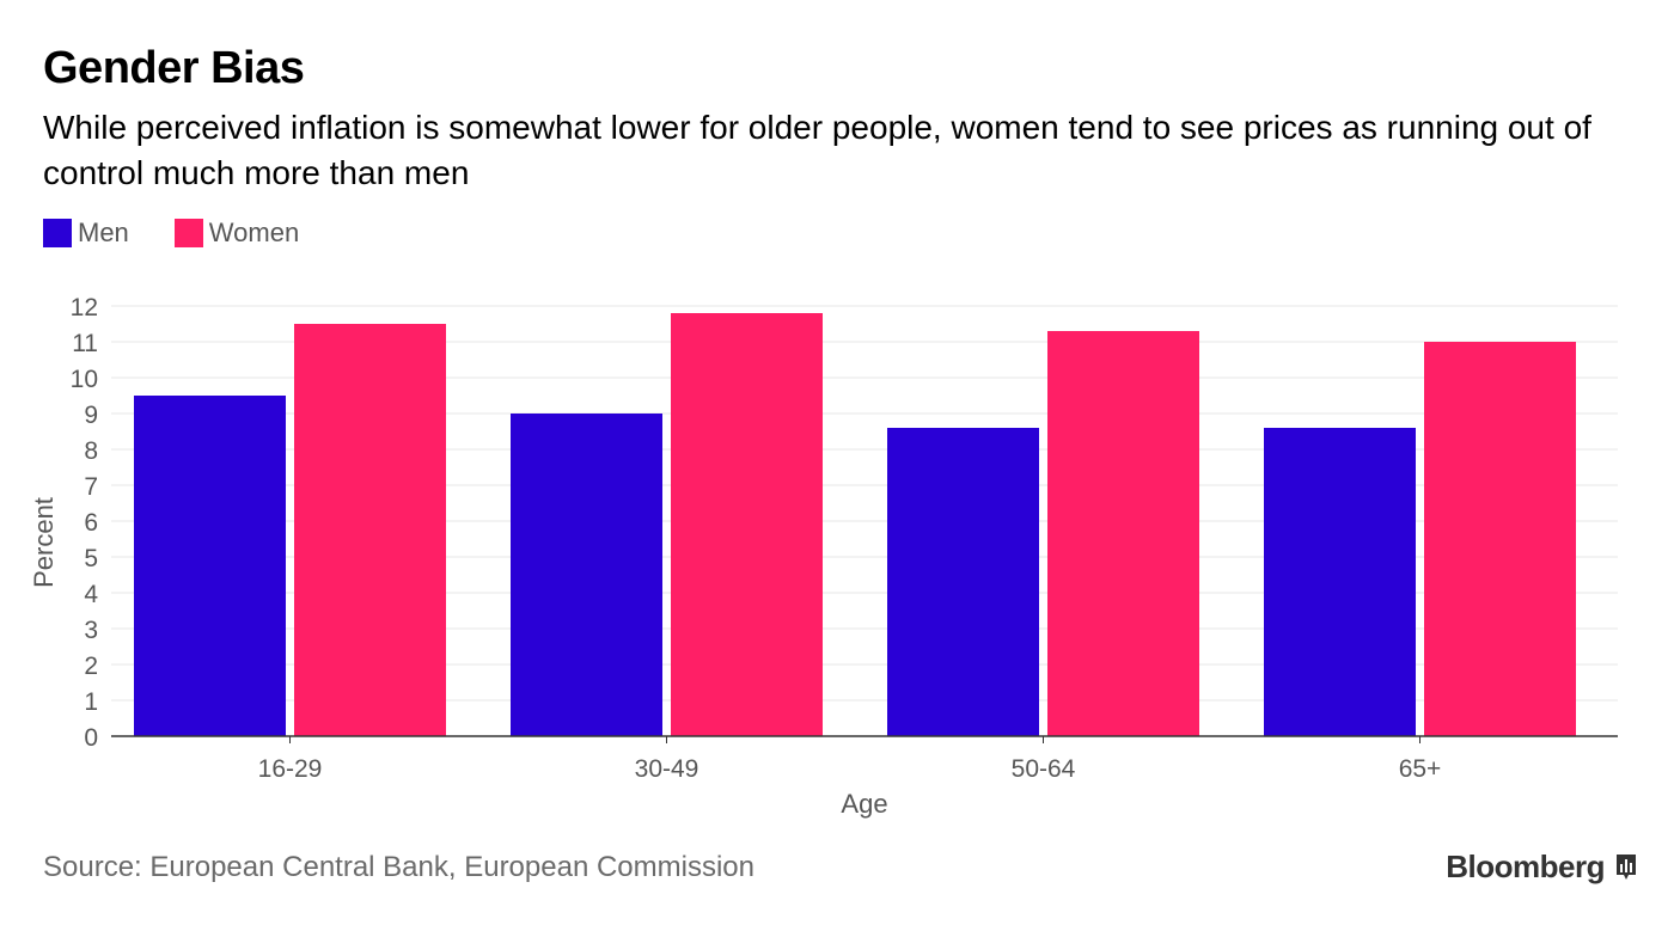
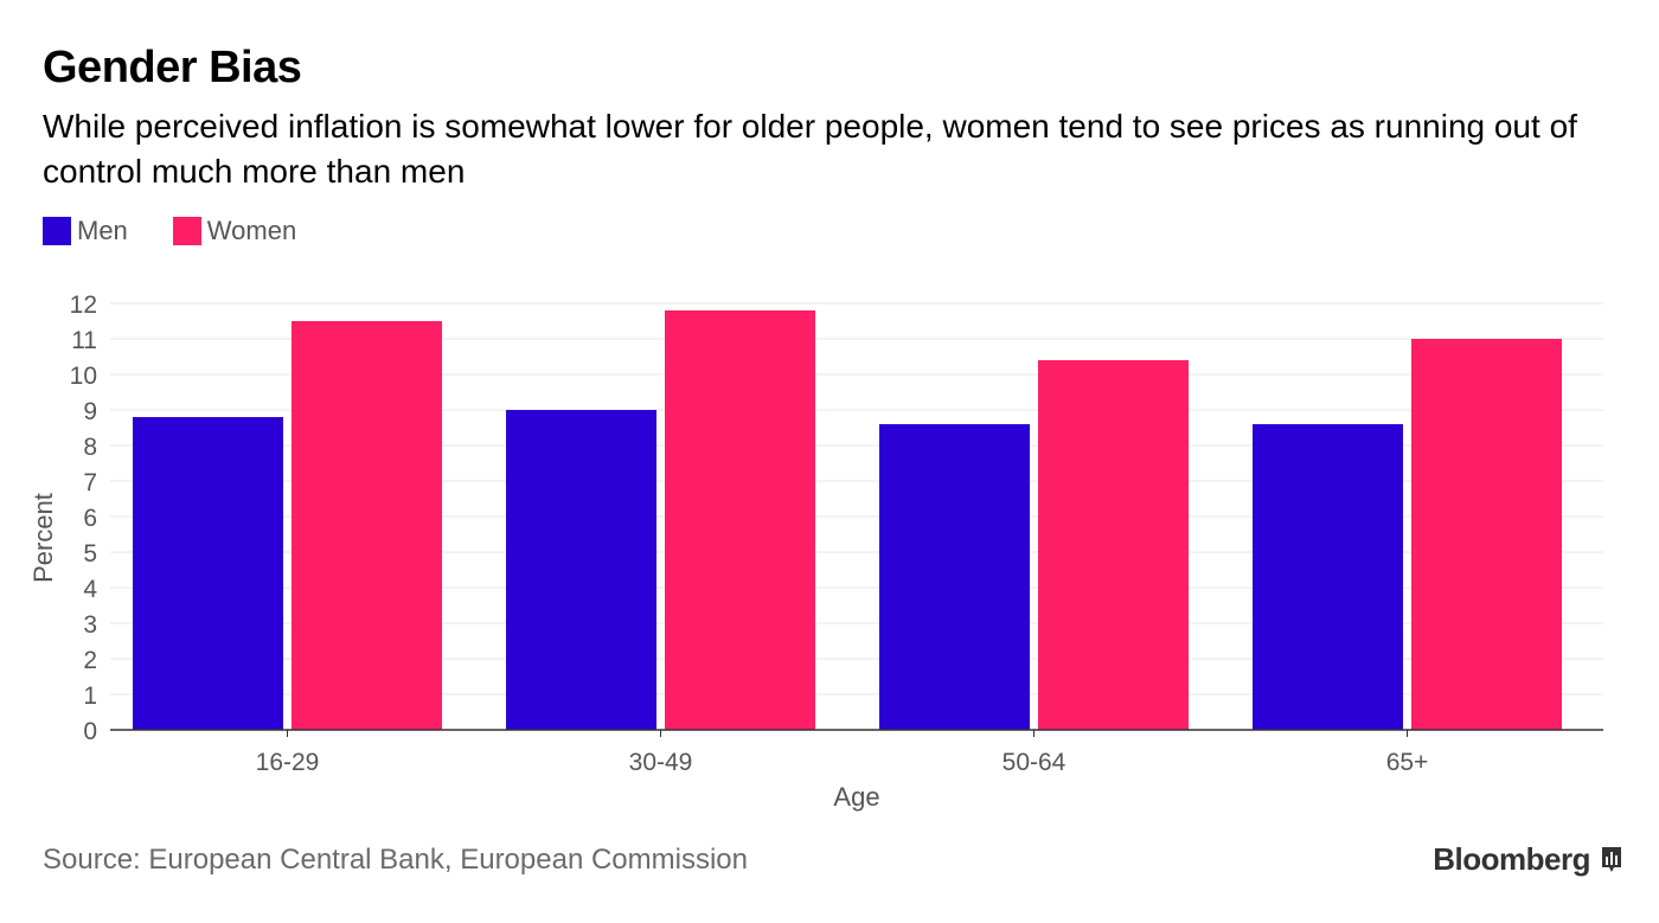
Men/16-29: 9.5 -> 8.8
Women/50-64: 11.3 -> 10.4
